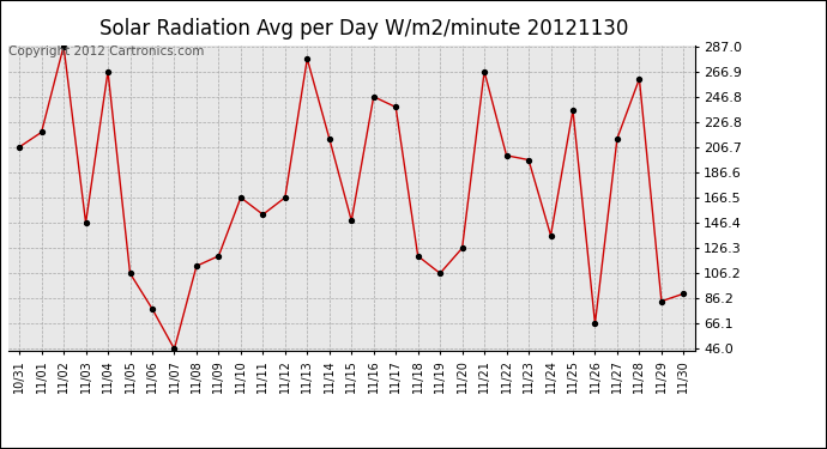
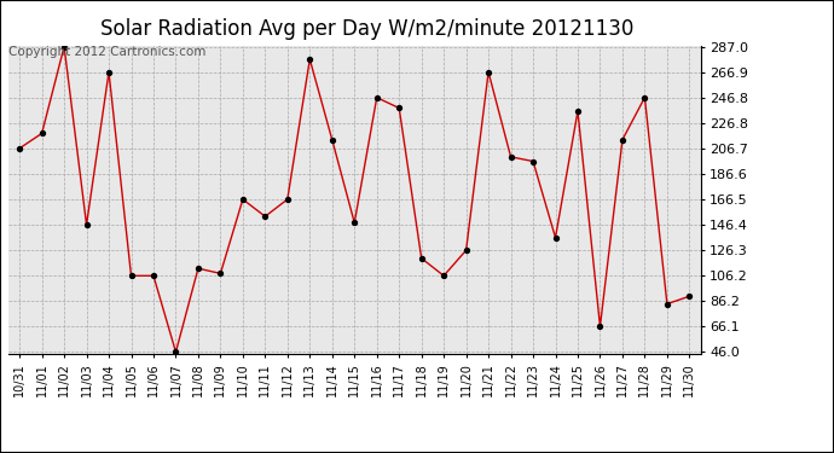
11/06: 78 -> 106
11/09: 120 -> 108
11/28: 261 -> 247
